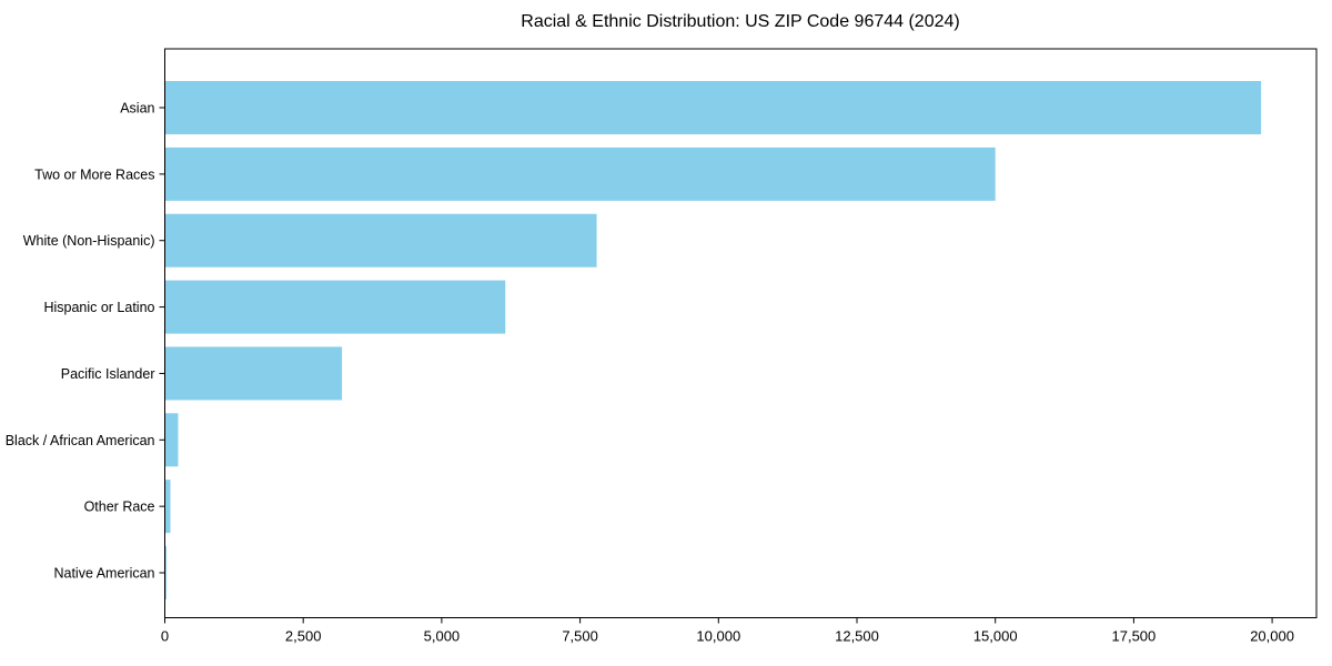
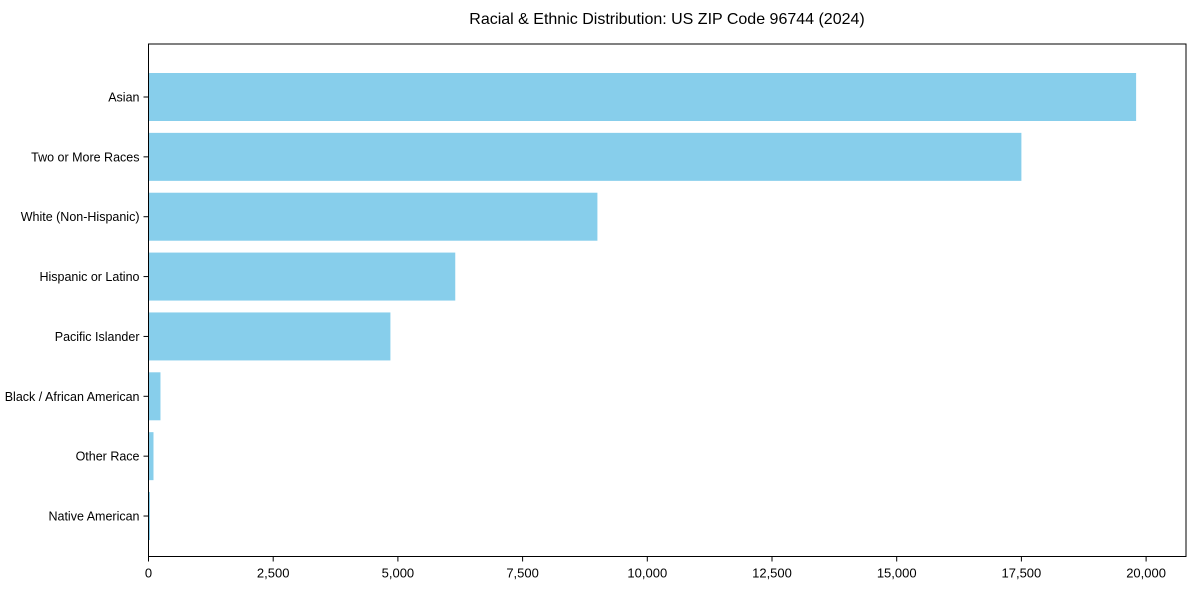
Two or More Races: 15000 -> 17500
White (Non-Hispanic): 7800 -> 9000
Pacific Islander: 3200 -> 4800
